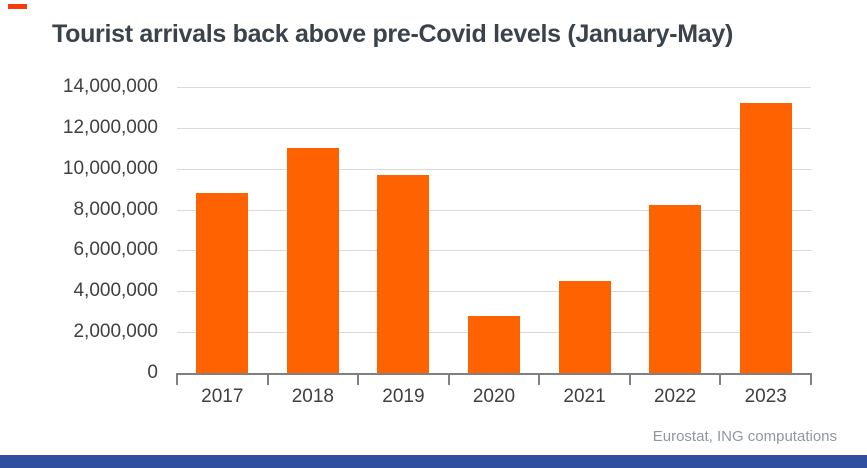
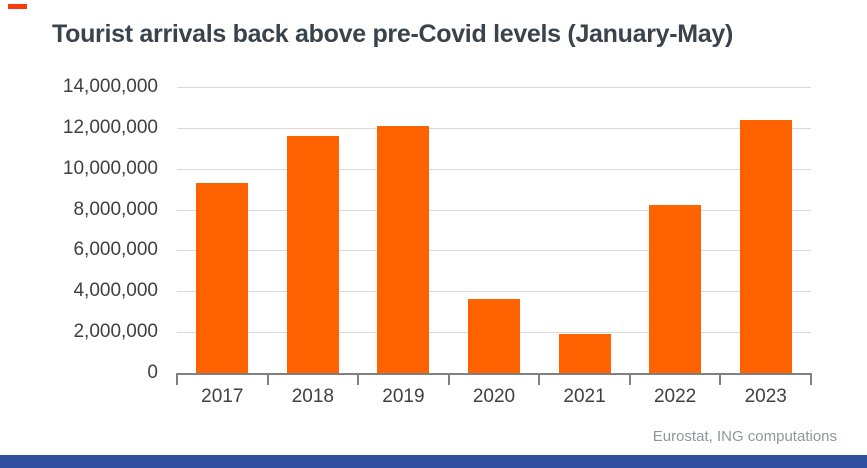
2017: 8800000 -> 9300000
2018: 11000000 -> 11600000
2019: 9700000 -> 12100000
2020: 2800000 -> 3600000
2021: 4500000 -> 1900000
2023: 13200000 -> 12400000
